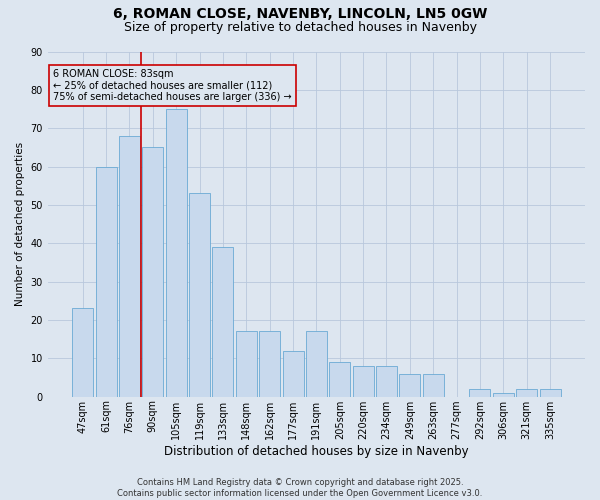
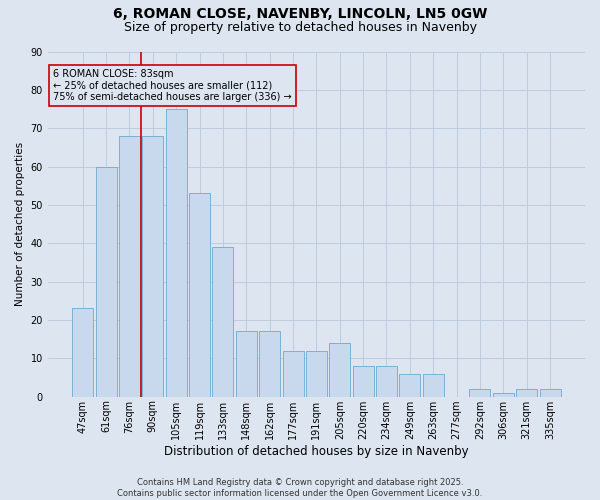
90sqm: 65 -> 68
191sqm: 17 -> 12
205sqm: 9 -> 14
